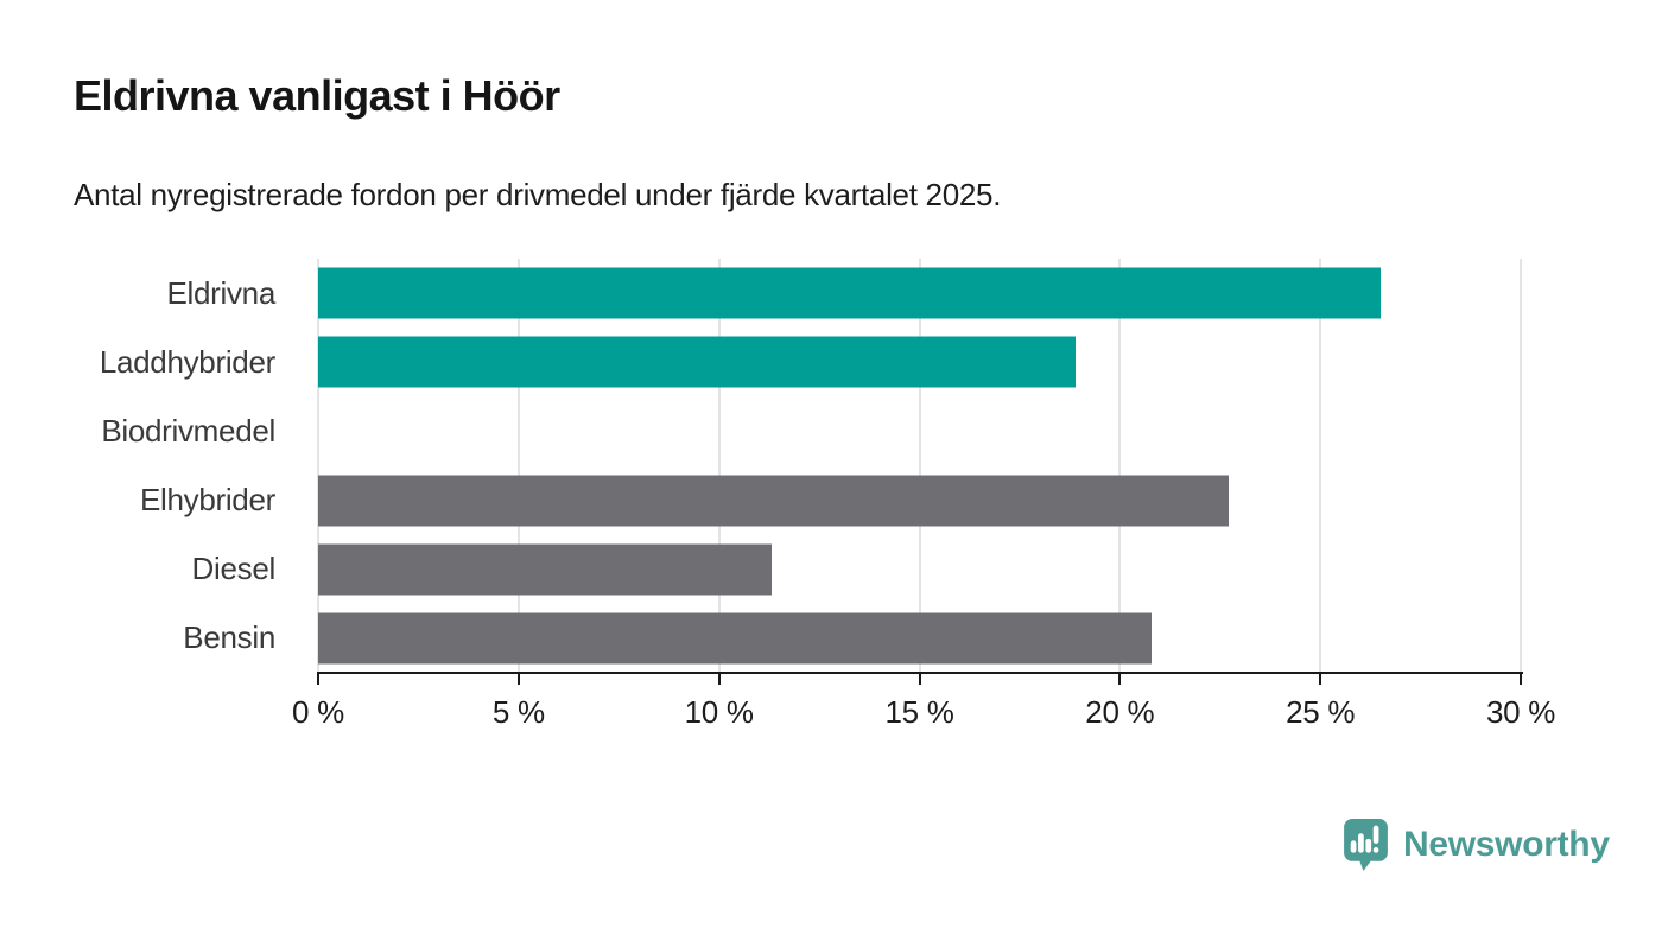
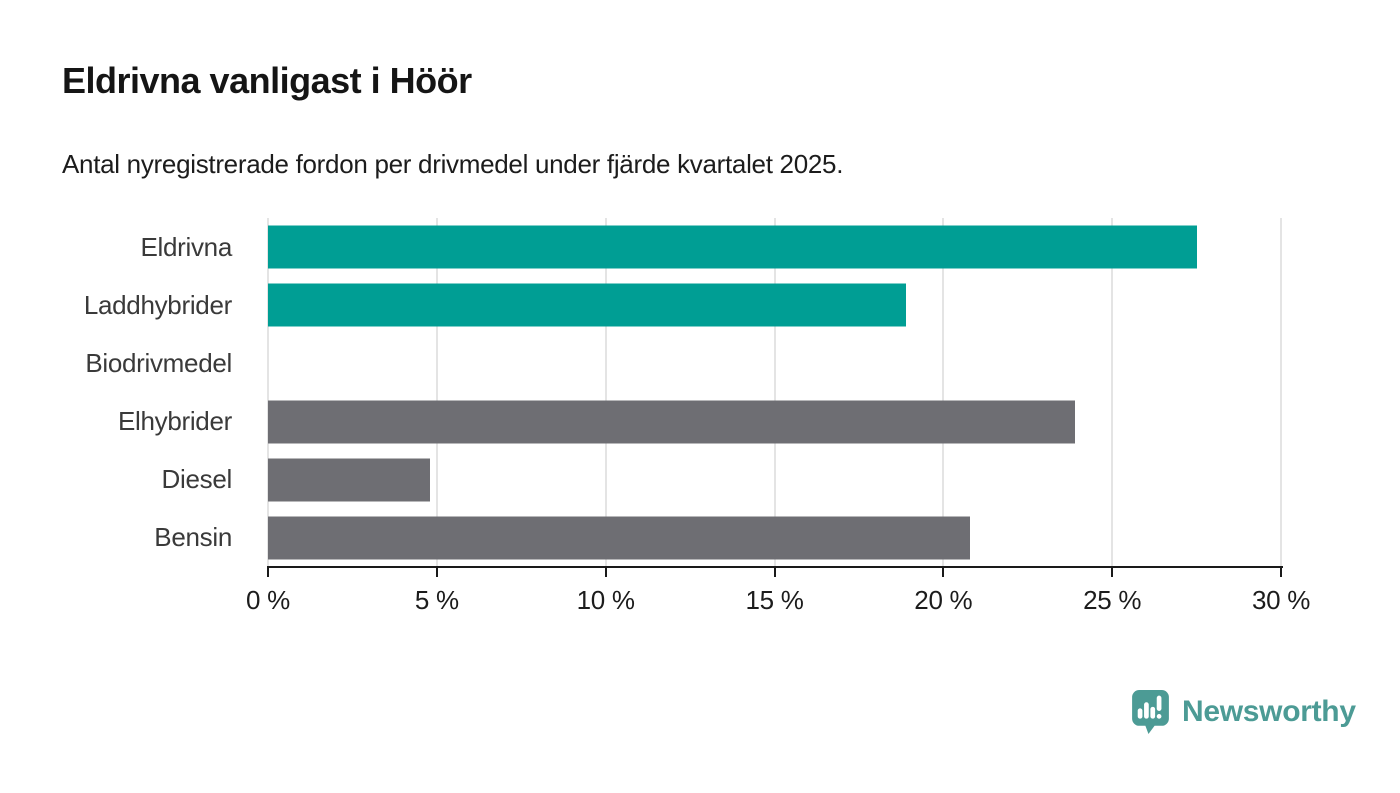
Eldrivna: 26.5% -> 27.5%
Elhybrider: 22.7% -> 23.9%
Diesel: 11.3% -> 4.8%
